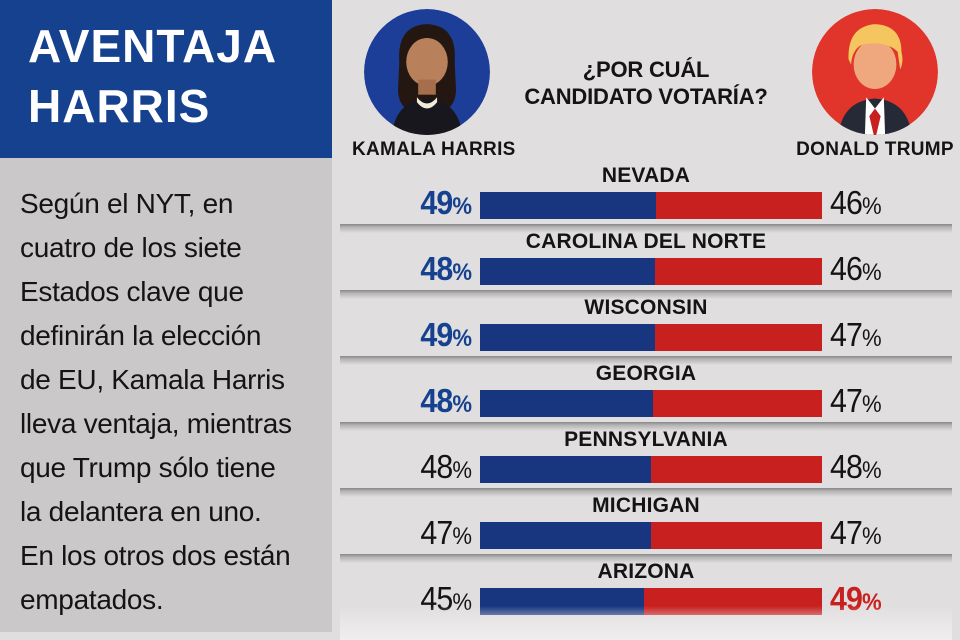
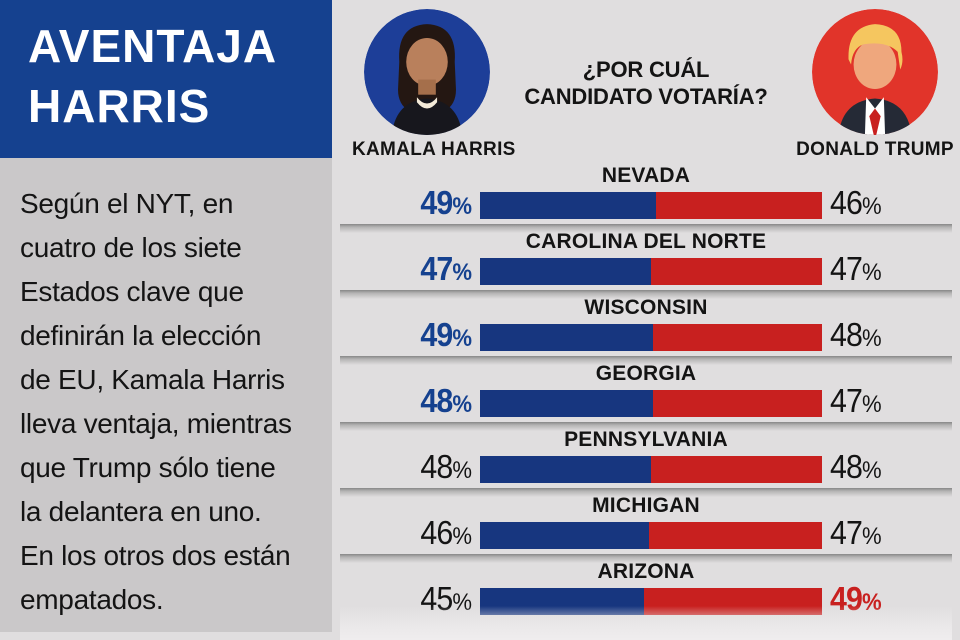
KAMALA HARRIS/CAROLINA DEL NORTE: 48 -> 47
DONALD TRUMP/CAROLINA DEL NORTE: 46 -> 47
DONALD TRUMP/WISCONSIN: 47 -> 48
KAMALA HARRIS/MICHIGAN: 47 -> 46
